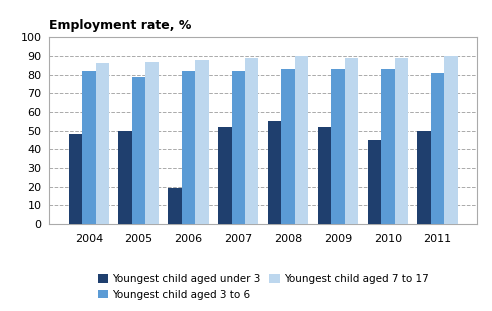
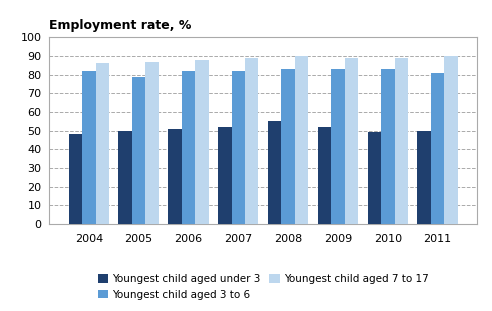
Youngest child aged under 3/2006: 19 -> 51
Youngest child aged under 3/2010: 45 -> 49
